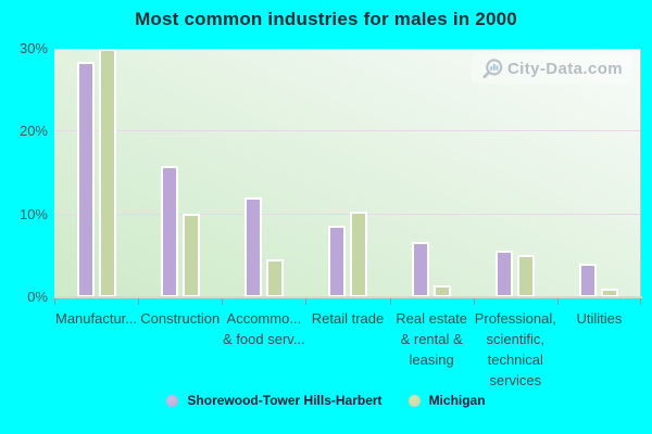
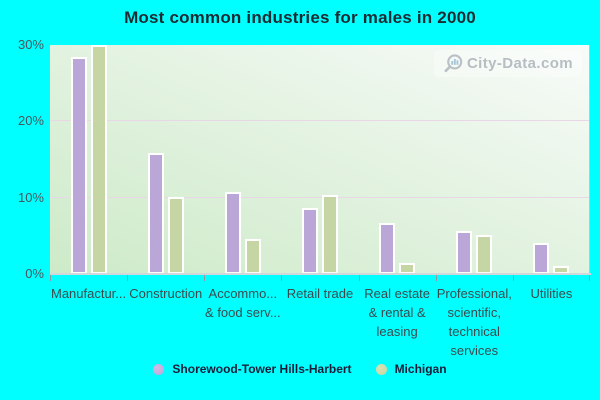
Shorewood-Tower Hills-Harbert/Accommo... & food serv...: 12% -> 11%
